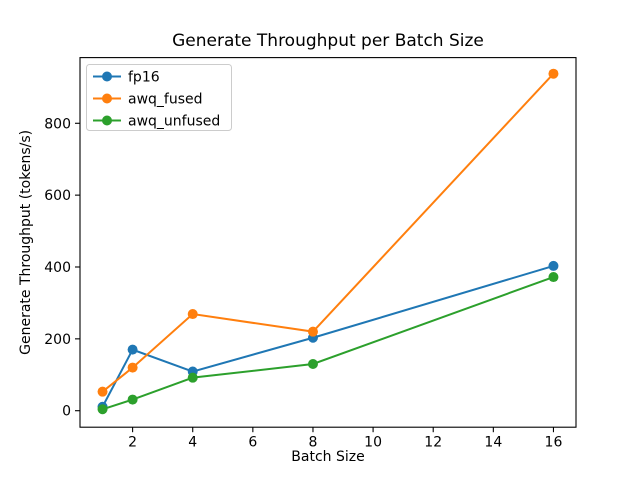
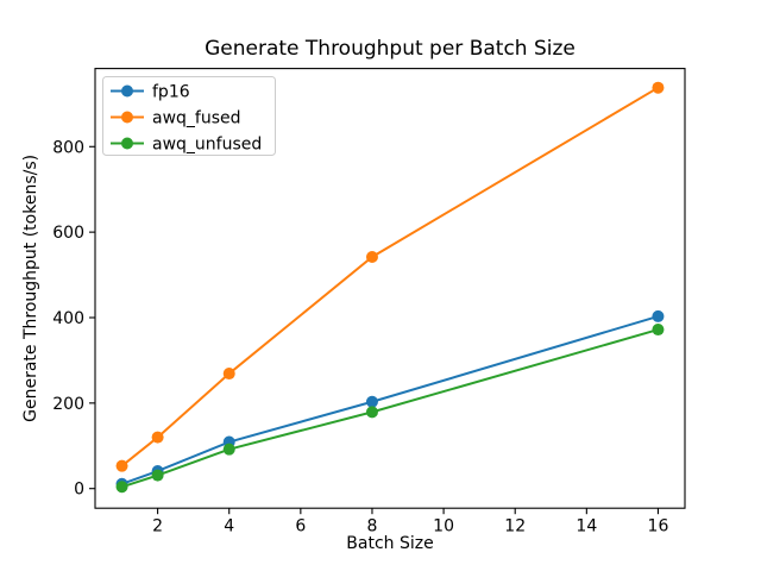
fp16/2: 170 -> 40
awq_fused/8: 220 -> 540
awq_unfused/8: 130 -> 180
